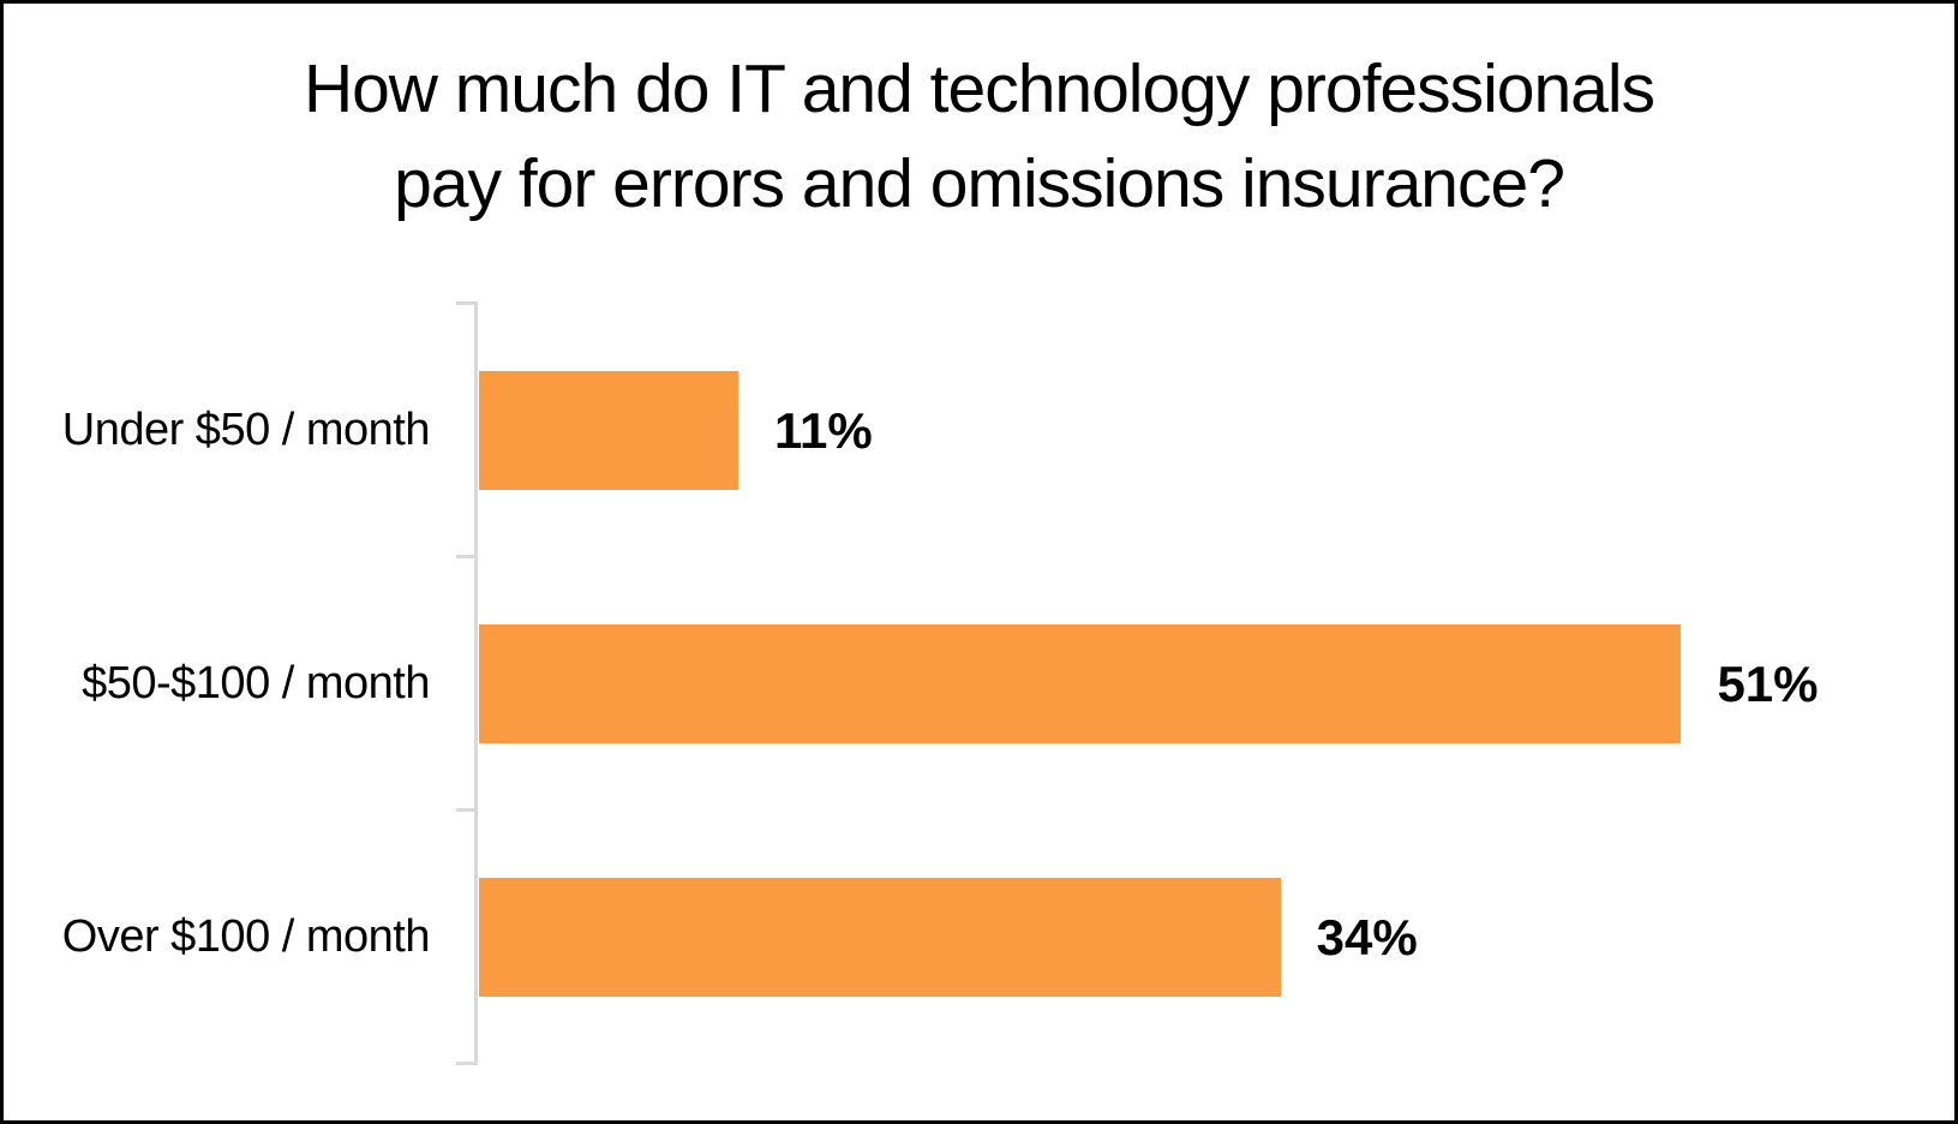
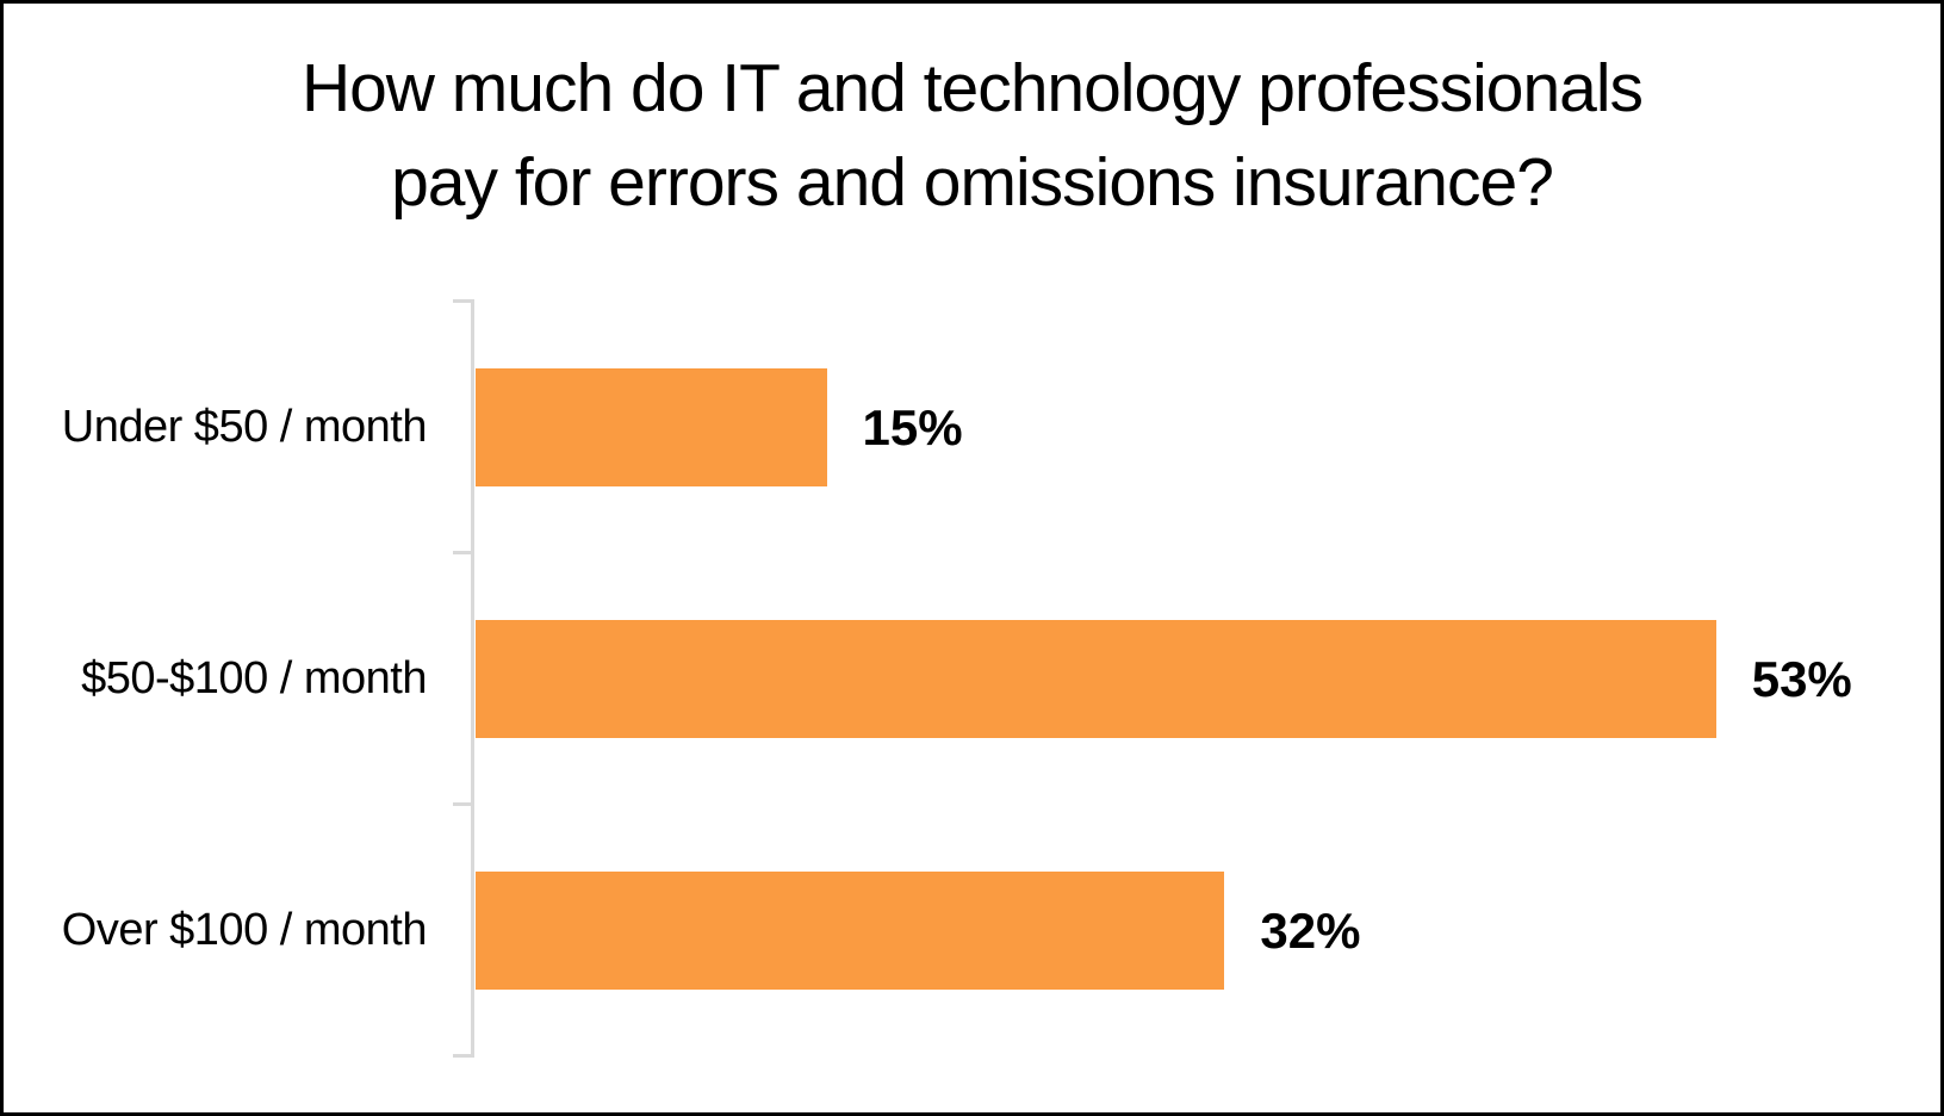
Under $50 / month: 11% -> 15%
$50-$100 / month: 51% -> 53%
Over $100 / month: 34% -> 32%
